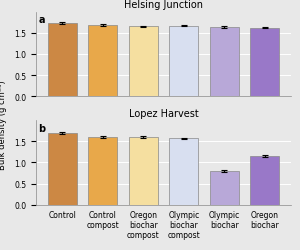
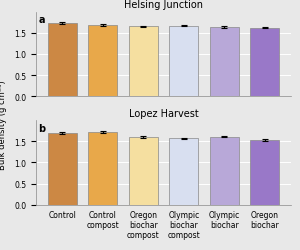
Lopez Harvest/Control compost: 1.60 -> 1.72
Lopez Harvest/Olympic biochar: 0.80 -> 1.61
Lopez Harvest/Oregon biochar: 1.15 -> 1.53
